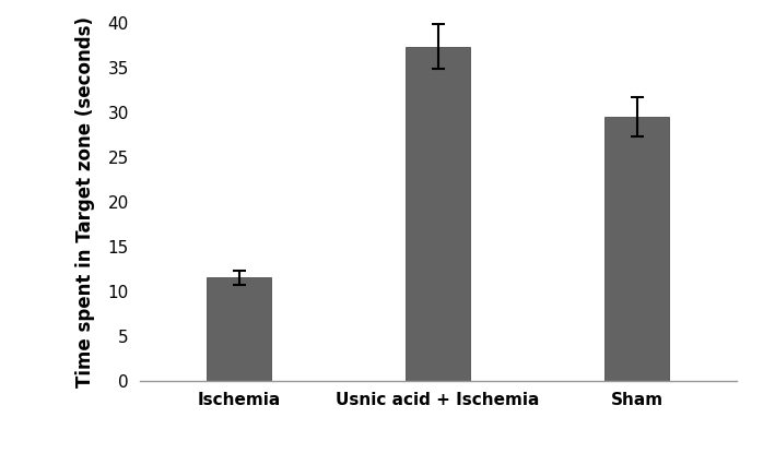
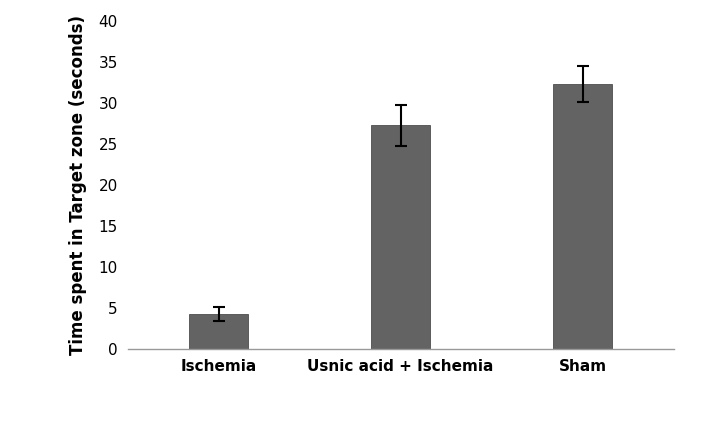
Ischemia: 11.6 -> 4.3
Usnic acid + Ischemia: 37.4 -> 27.3
Sham: 29.6 -> 32.3
